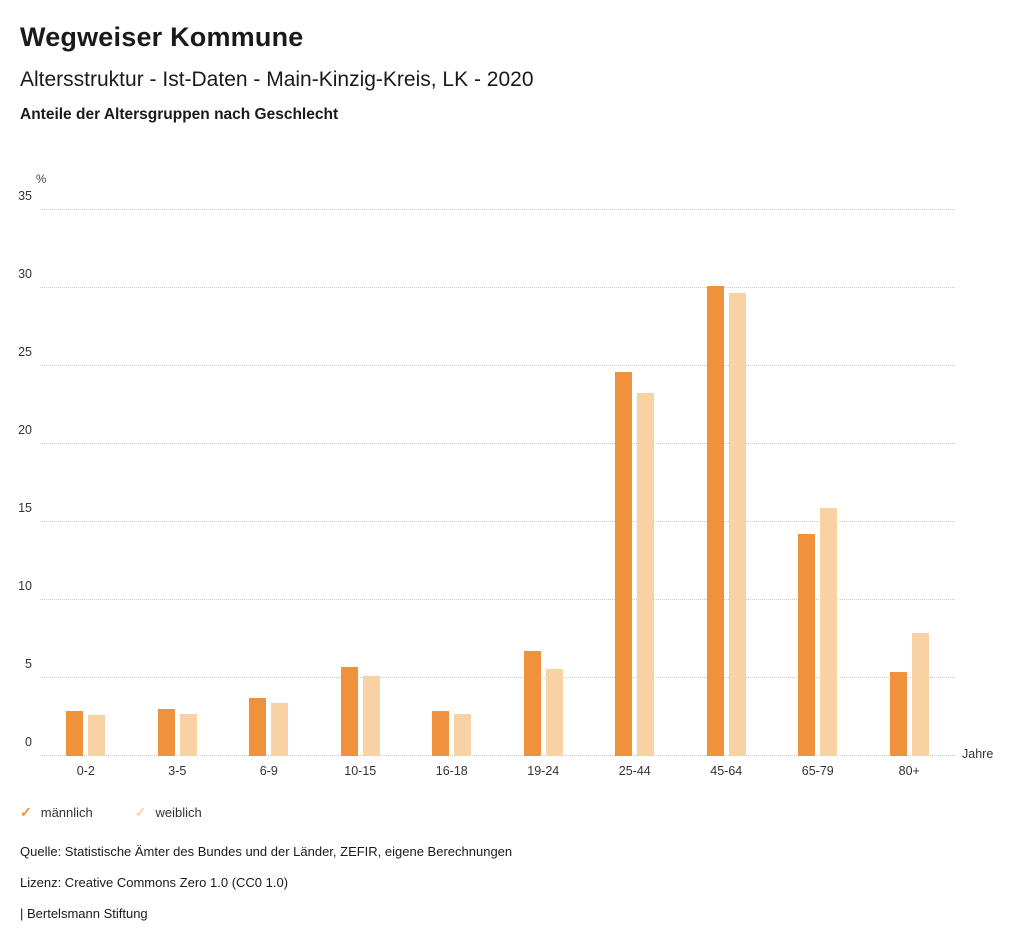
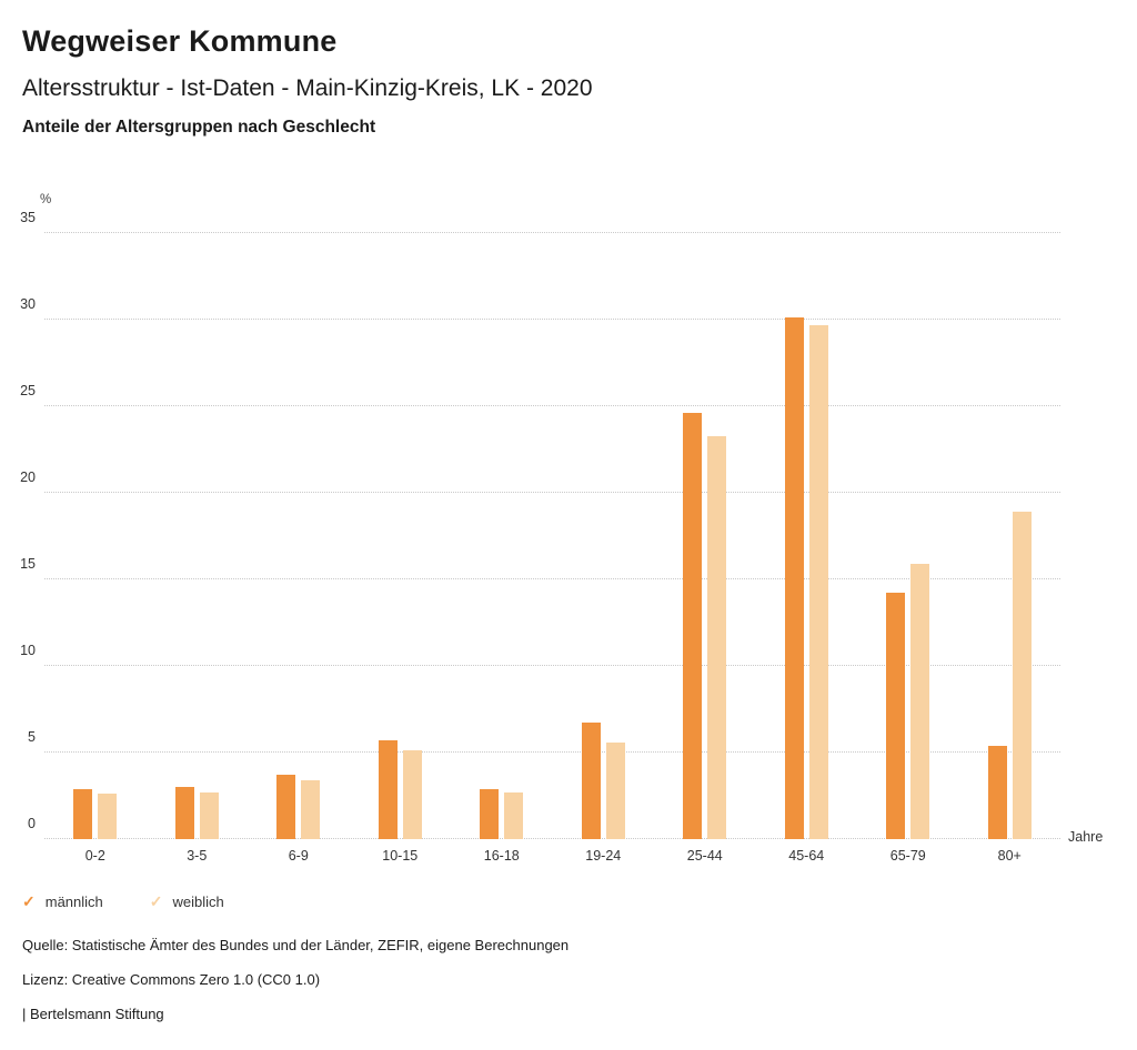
weiblich/80+: 7.9 -> 18.9
